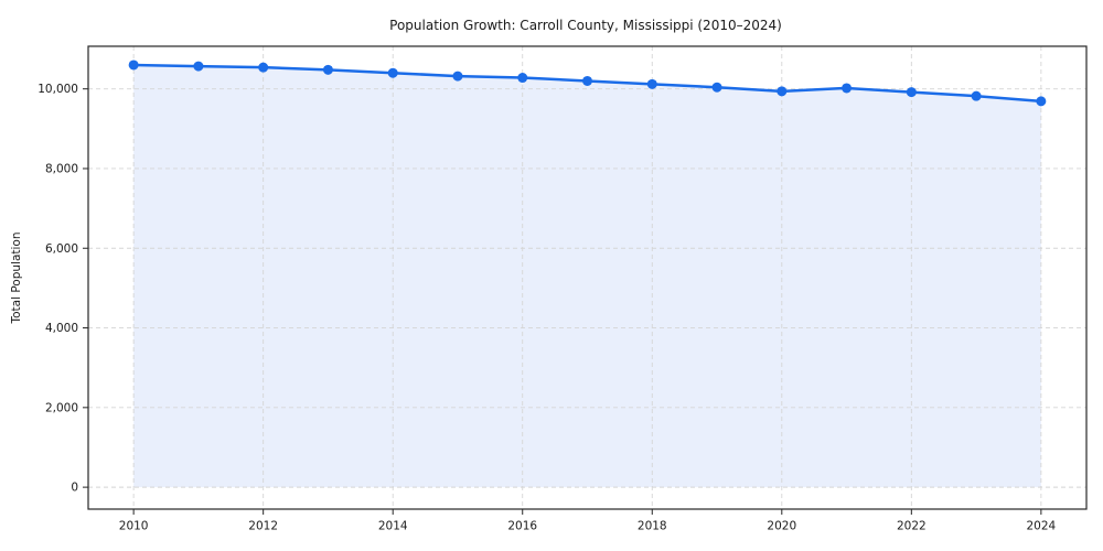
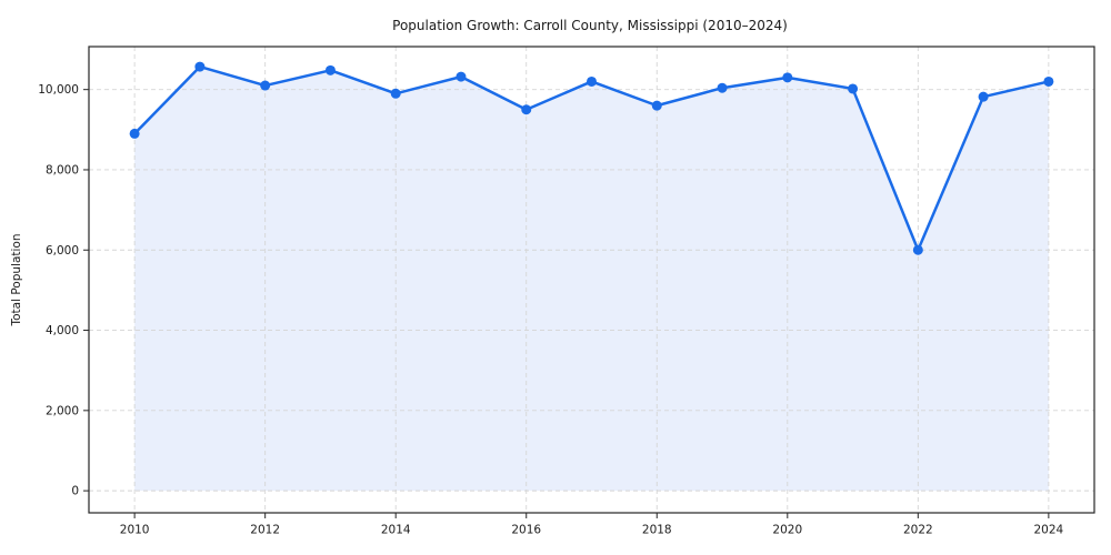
2010: 10600 -> 8900
2012: 10500 -> 10100
2014: 10400 -> 9900
2016: 10300 -> 9500
2018: 10100 -> 9600
2020: 9900 -> 10300
2022: 9900 -> 6000
2024: 9700 -> 10200
